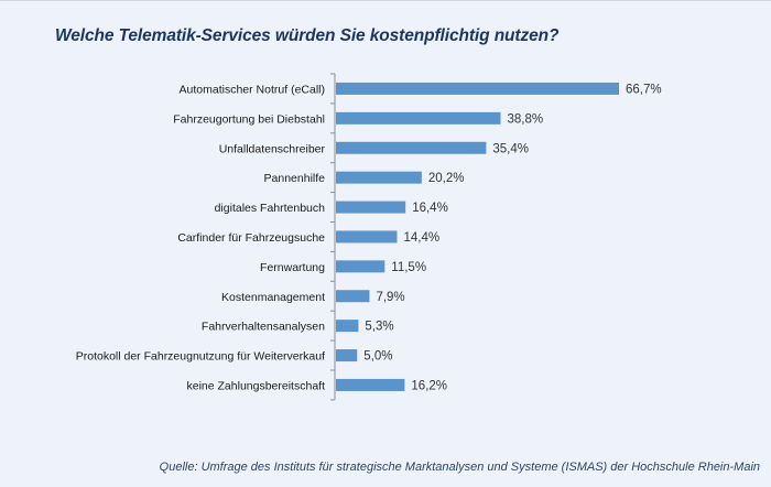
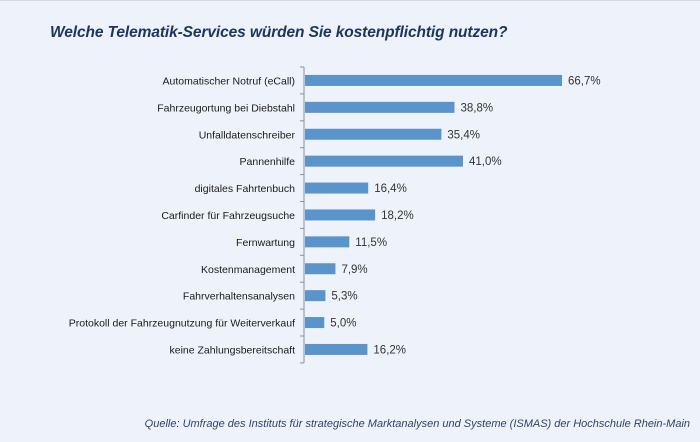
Pannenhilfe: 20,2% -> 41,0%
Carfinder für Fahrzeugsuche: 14,4% -> 18,2%
